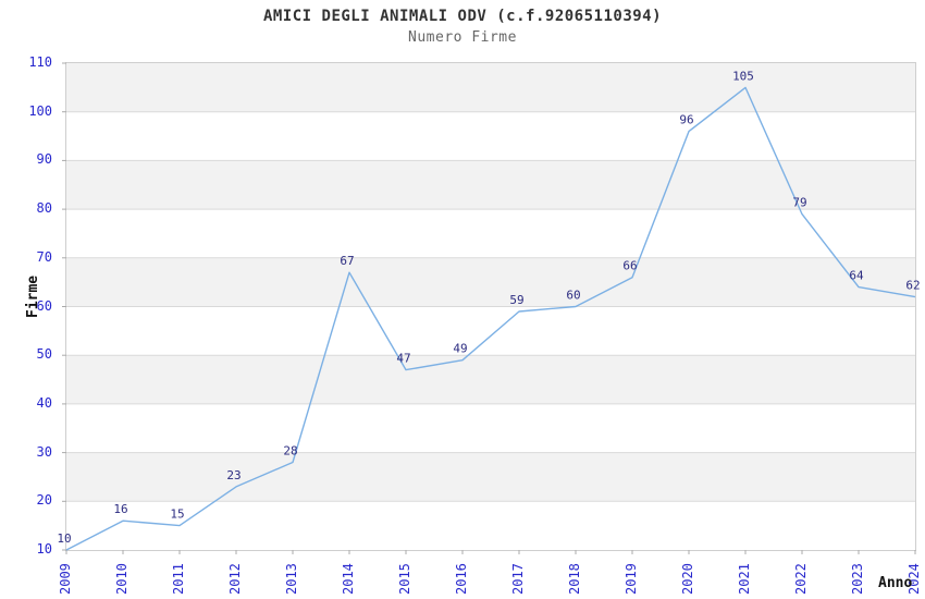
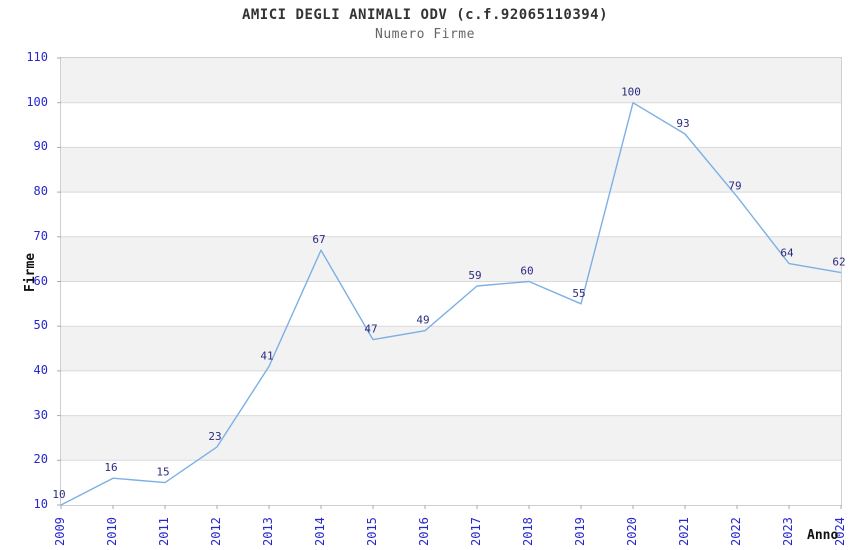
2013: 28 -> 41
2019: 66 -> 55
2020: 96 -> 100
2021: 105 -> 93
